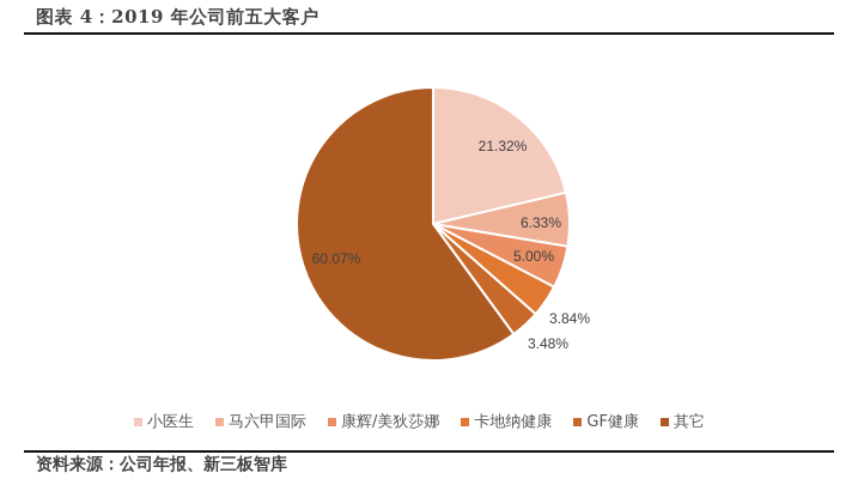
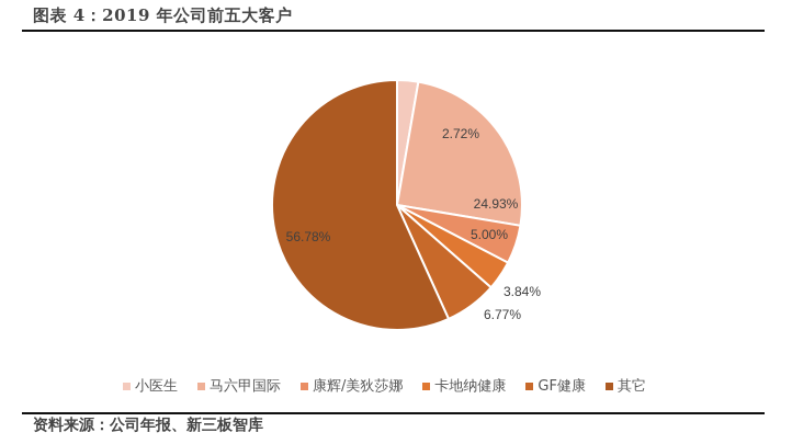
小医生: 21.32% -> 2.72%
马六甲国际: 6.33% -> 24.93%
GF健康: 3.48% -> 6.77%
其它: 60.07% -> 56.78%
